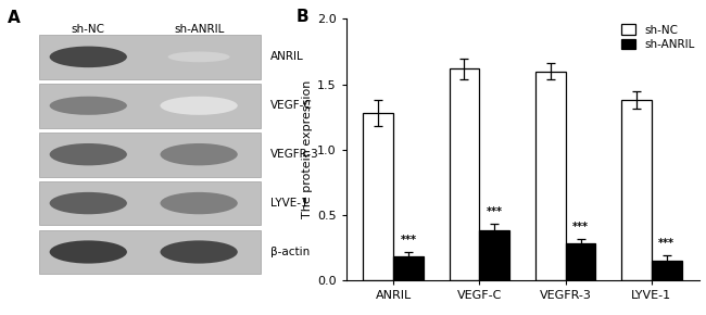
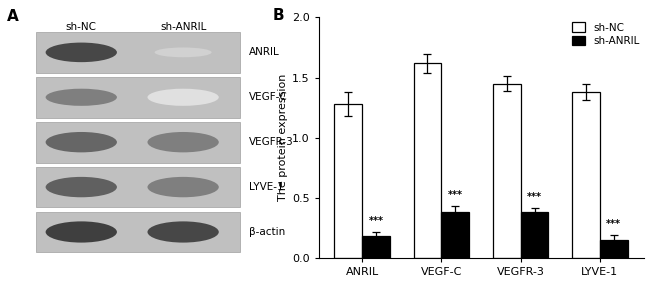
sh-NC/VEGFR-3: 1.60 -> 1.45
sh-ANRIL/VEGFR-3: 0.28 -> 0.38
